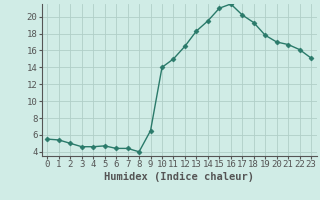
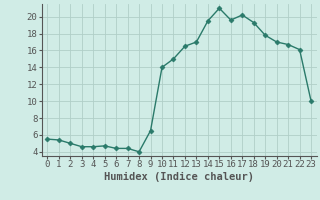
13: 18.3 -> 17.0
16: 21.5 -> 19.6
23: 15.1 -> 10.0
